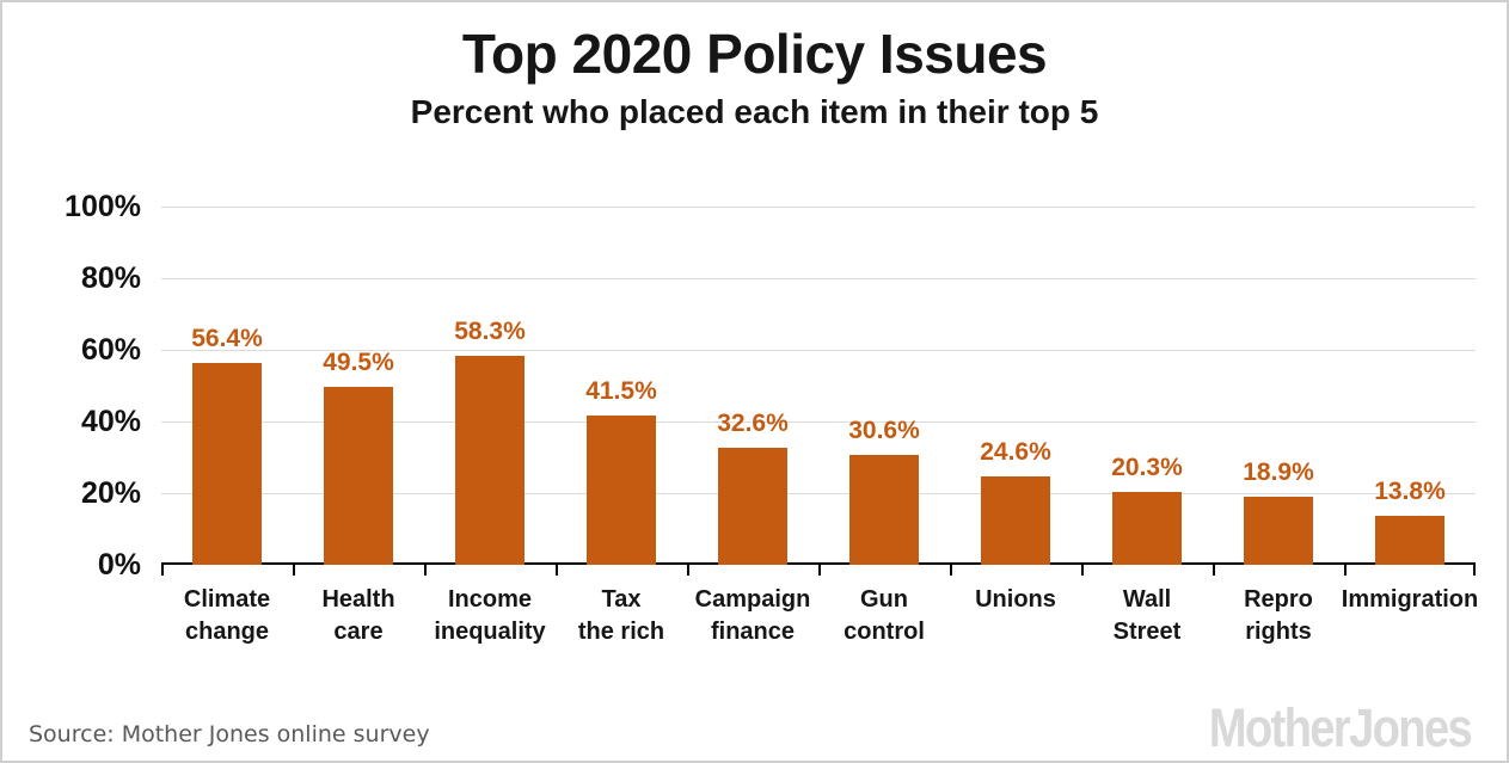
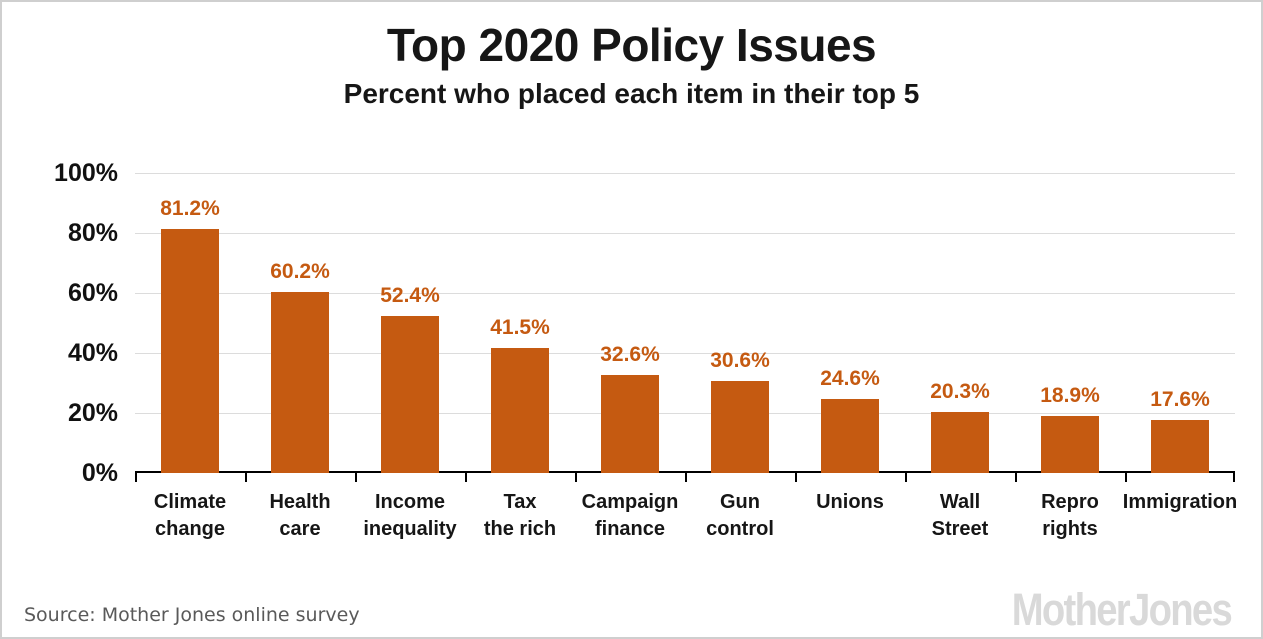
Climate change: 56.4% -> 81.2%
Health care: 49.5% -> 60.2%
Income inequality: 58.3% -> 52.4%
Immigration: 13.8% -> 17.6%
